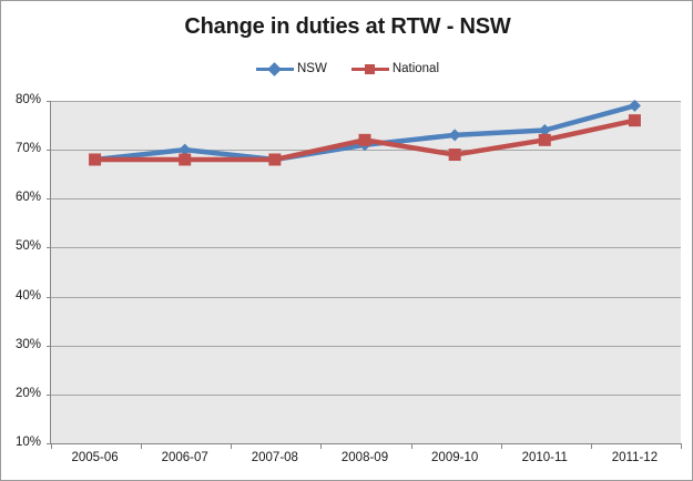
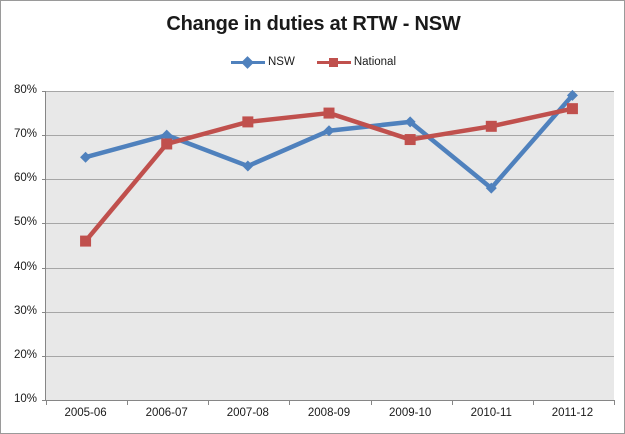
NSW/2005-06: 68% -> 65%
National/2005-06: 68% -> 46%
NSW/2007-08: 68% -> 63%
National/2007-08: 68% -> 73%
National/2008-09: 72% -> 75%
NSW/2010-11: 74% -> 58%
